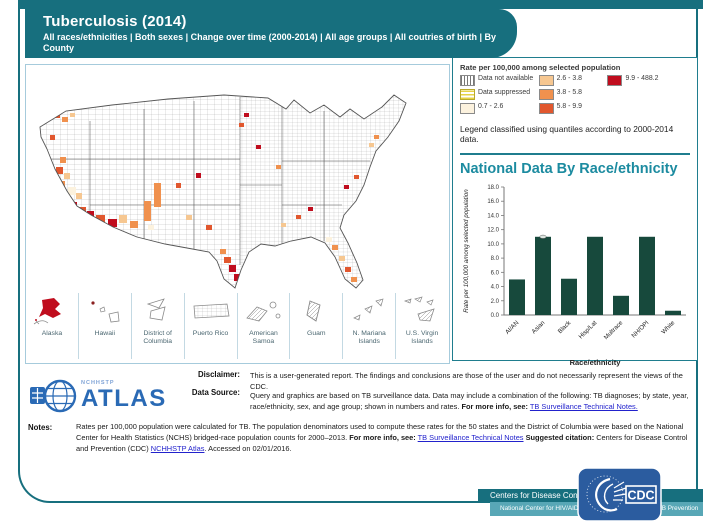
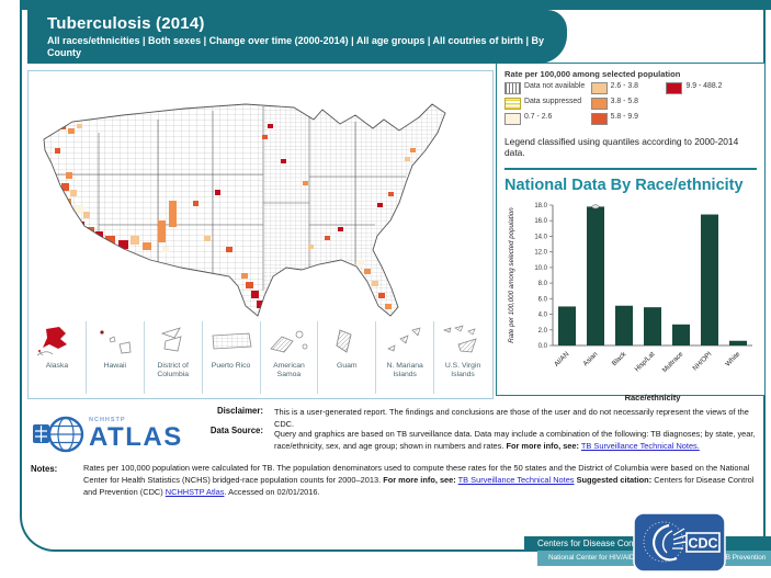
Asian: 11 -> 18
Hisp/Lat: 11 -> 5
NH/OPI: 11 -> 17
